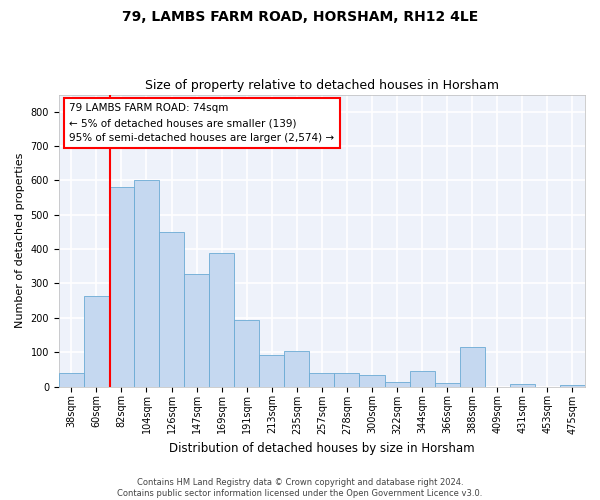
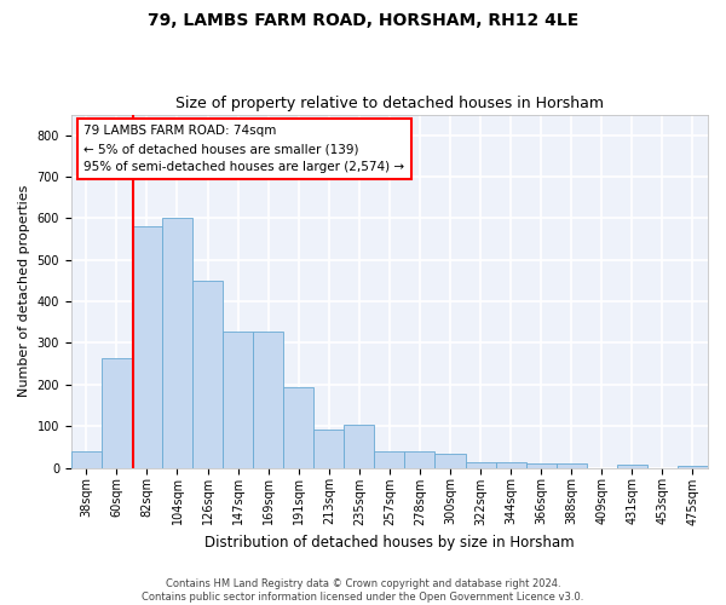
169sqm: 390 -> 328
344sqm: 45 -> 12
388sqm: 115 -> 10
